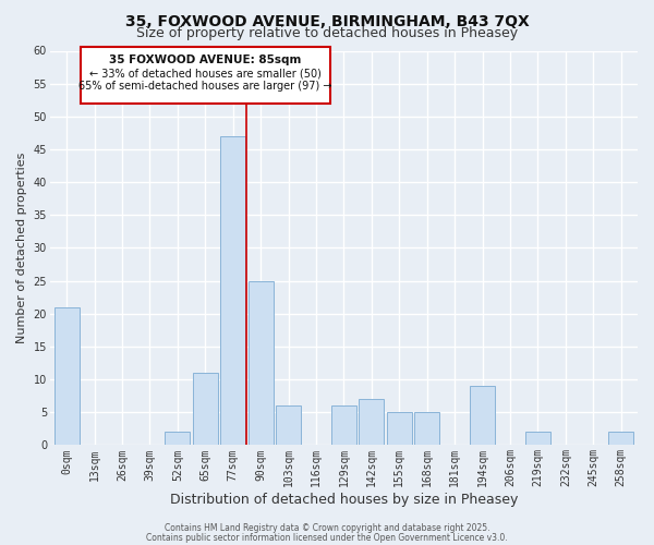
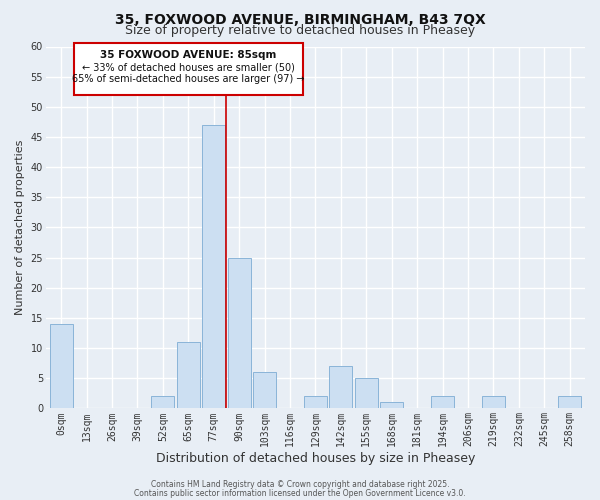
0sqm: 21 -> 14
129sqm: 6 -> 2
168sqm: 5 -> 1
194sqm: 9 -> 2
